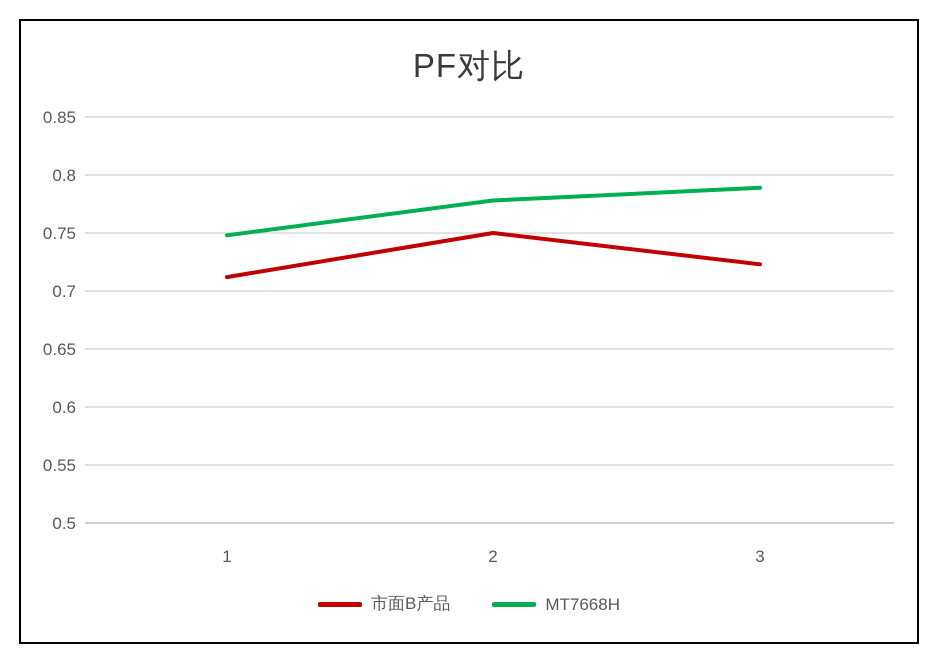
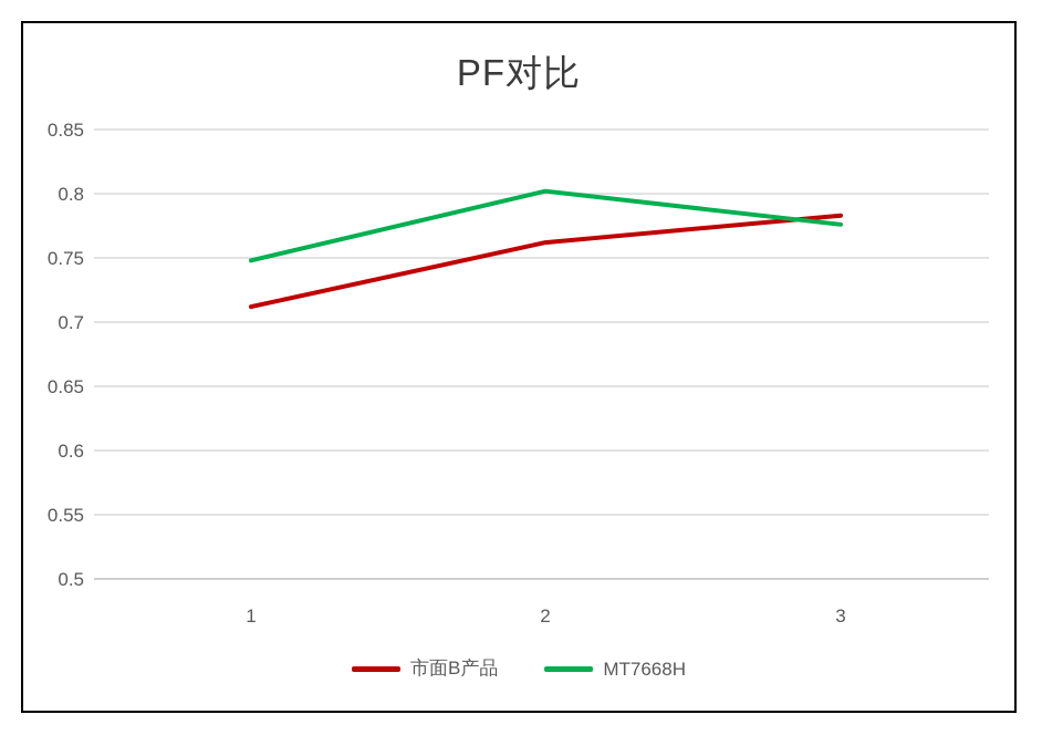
市面B产品/2: 0.750 -> 0.762
MT7668H/2: 0.778 -> 0.802
市面B产品/3: 0.723 -> 0.783
MT7668H/3: 0.789 -> 0.776
